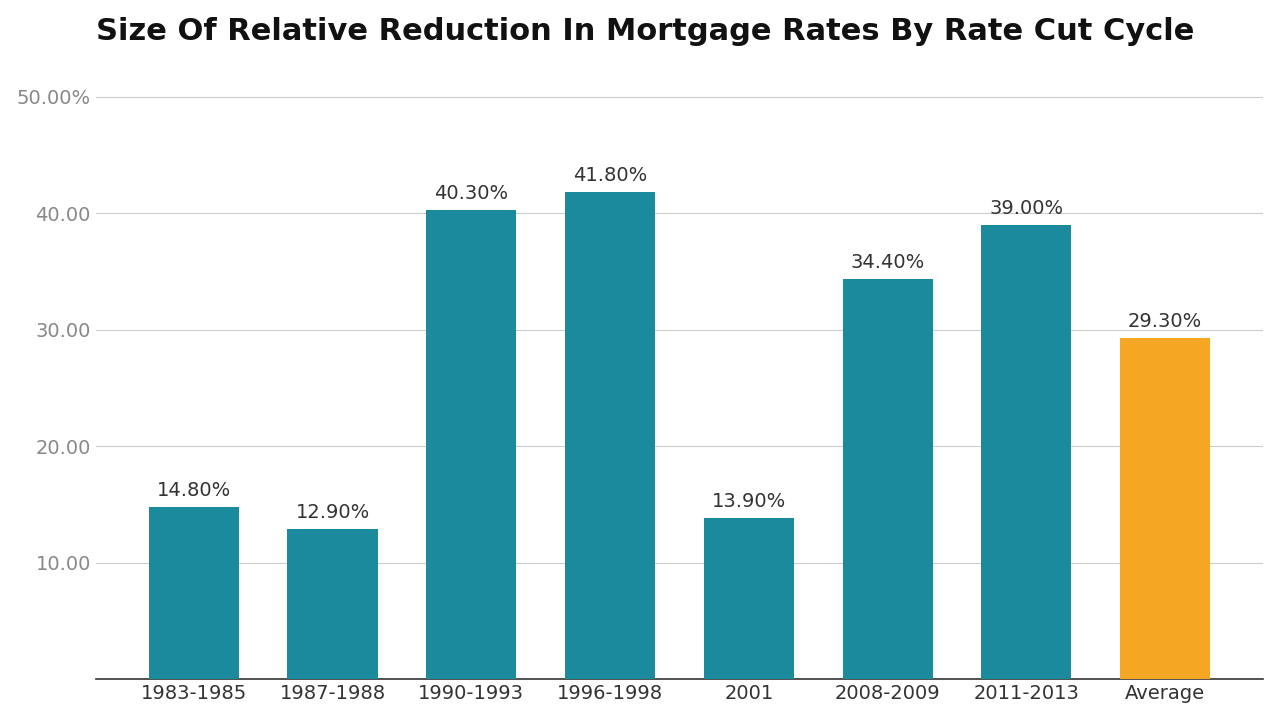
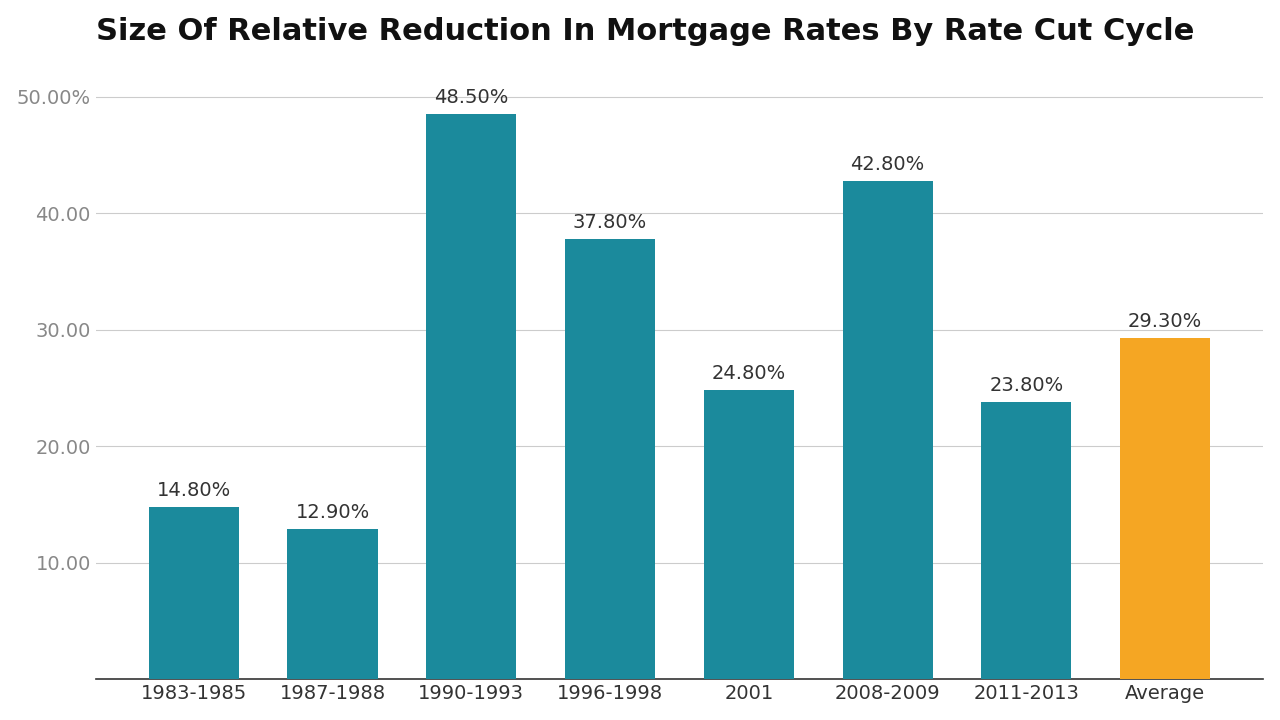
1990-1993: 40.30% -> 48.50%
1996-1998: 41.80% -> 37.80%
2001: 13.90% -> 24.80%
2008-2009: 34.40% -> 42.80%
2011-2013: 39.00% -> 23.80%
